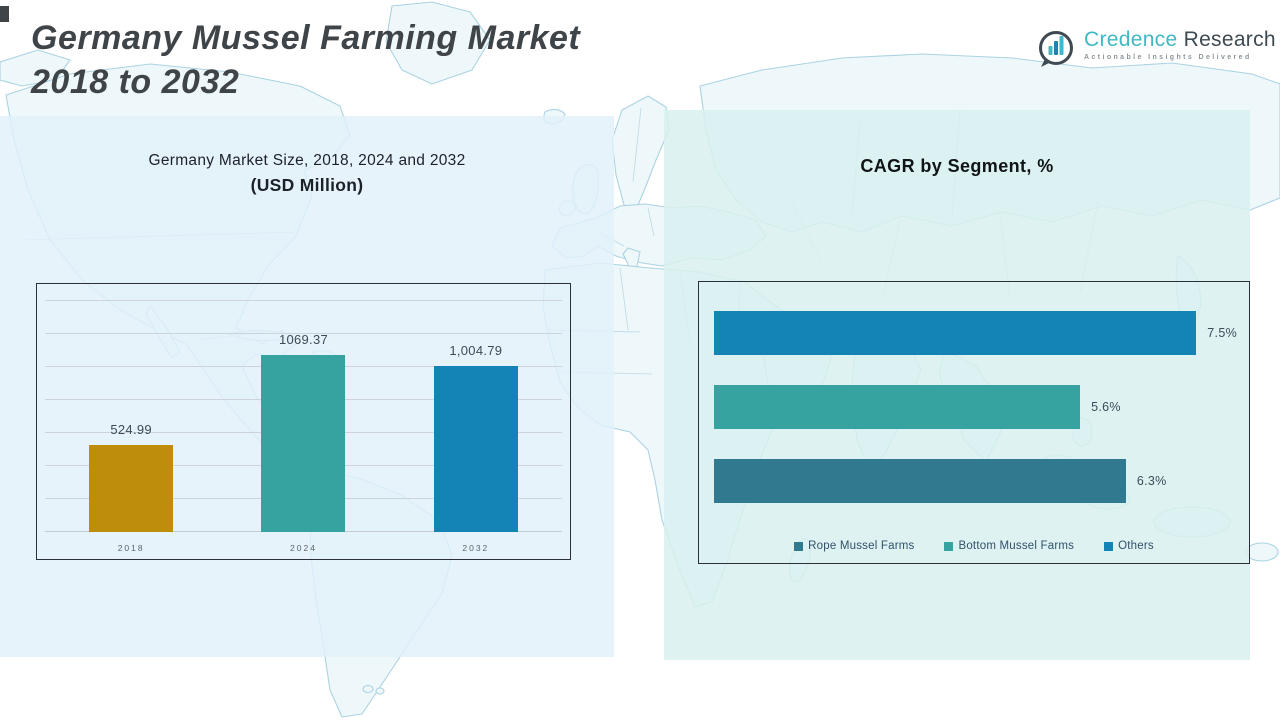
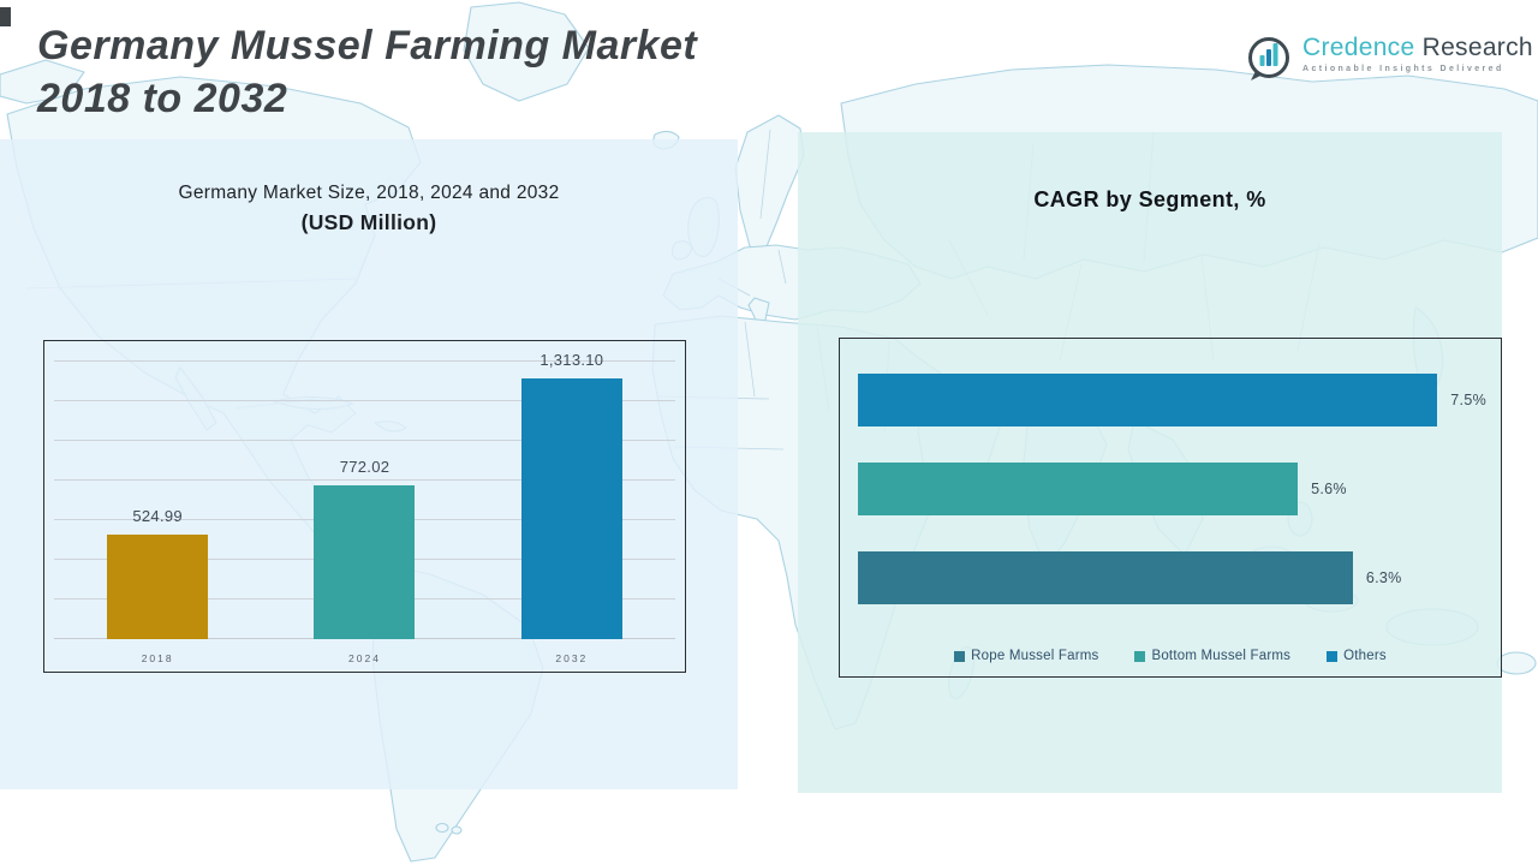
Germany Market Size, 2018, 2024 and 2032/2024: 1069.37 -> 772.02
Germany Market Size, 2018, 2024 and 2032/2032: 1,004.79 -> 1,313.10
